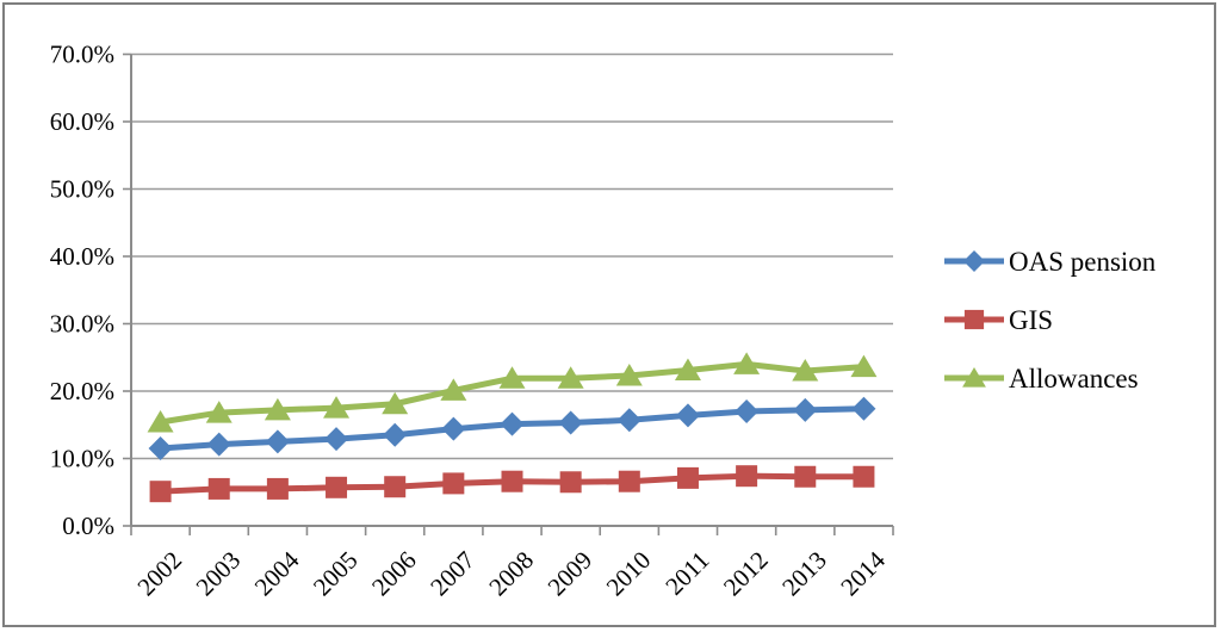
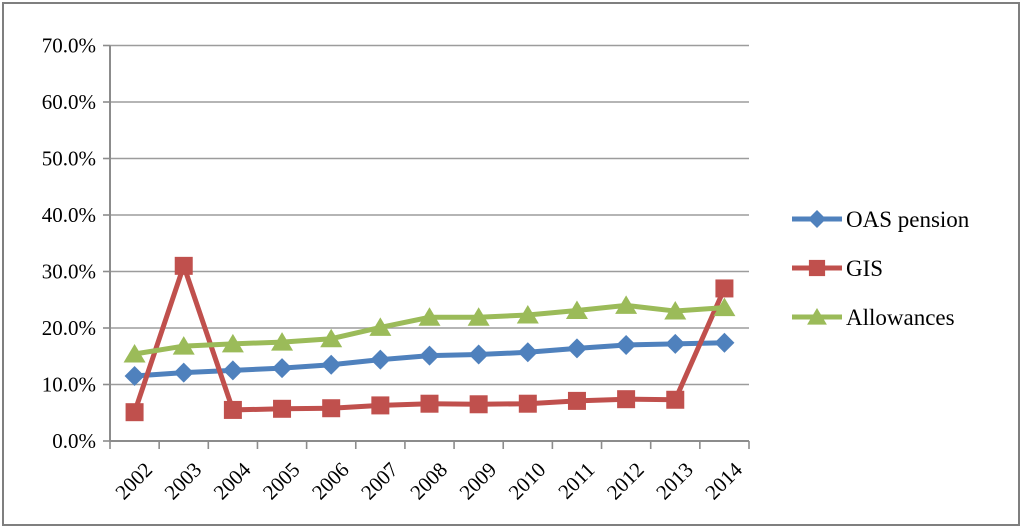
GIS/2003: 6% -> 31%
GIS/2014: 7% -> 27%
